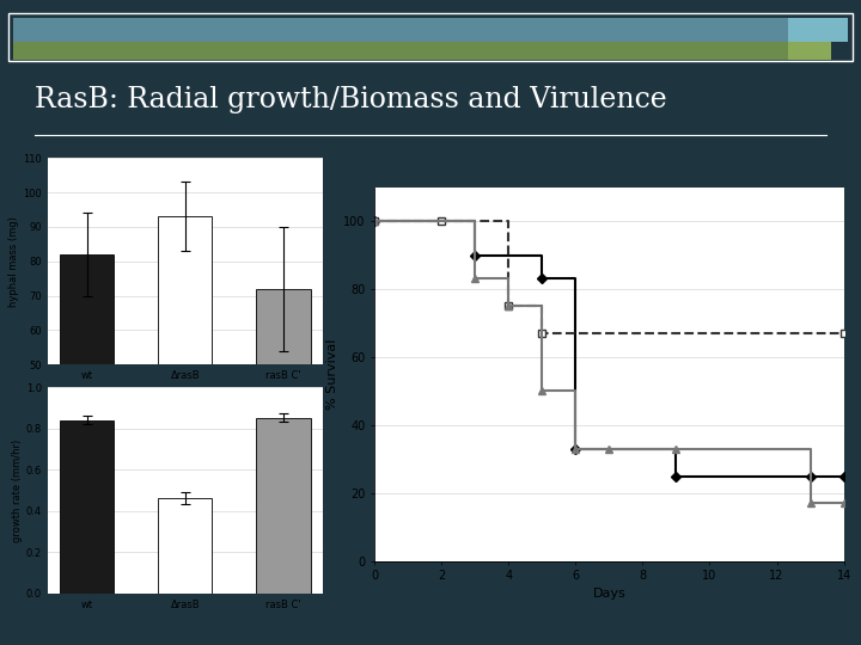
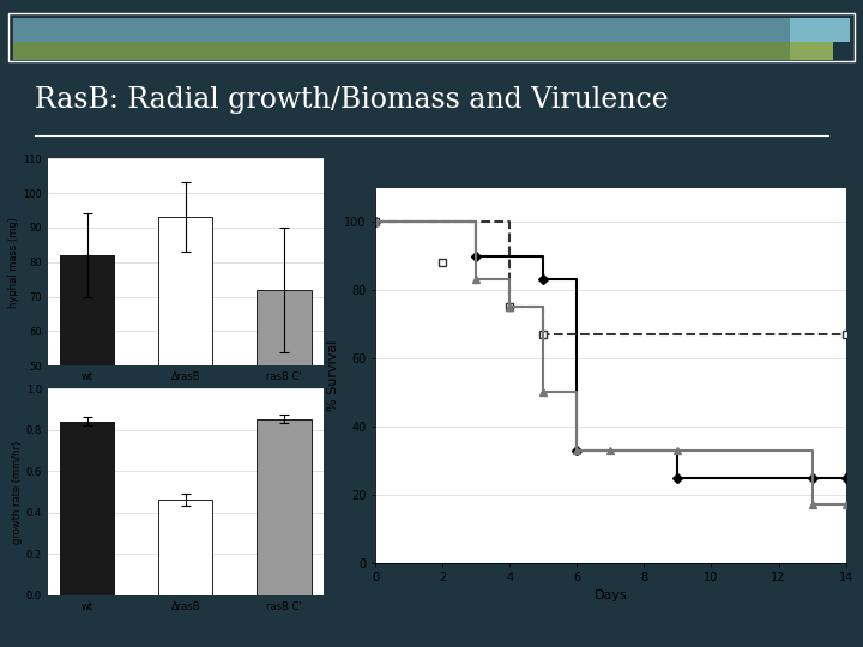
ΔrasB/2: 100 -> 88
